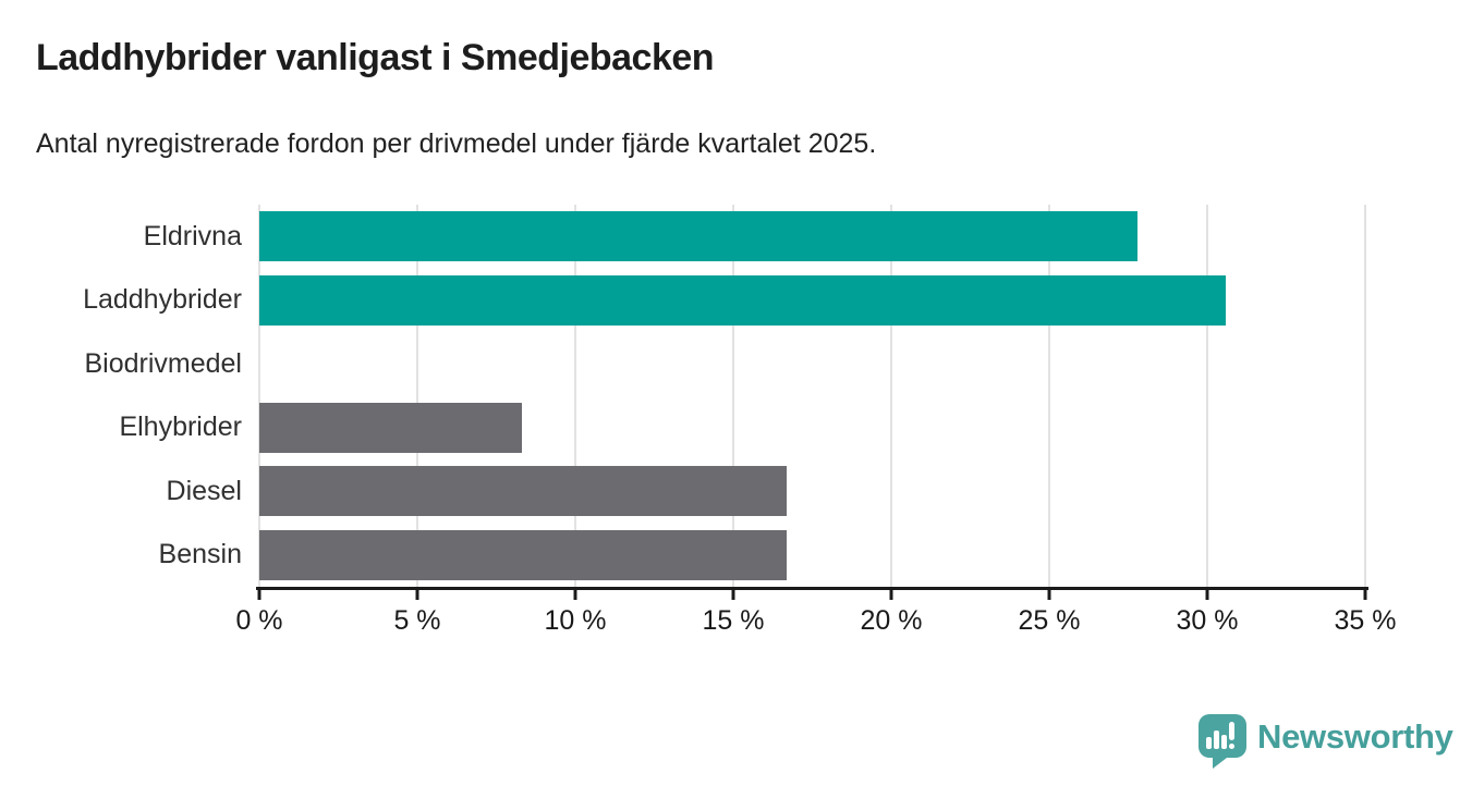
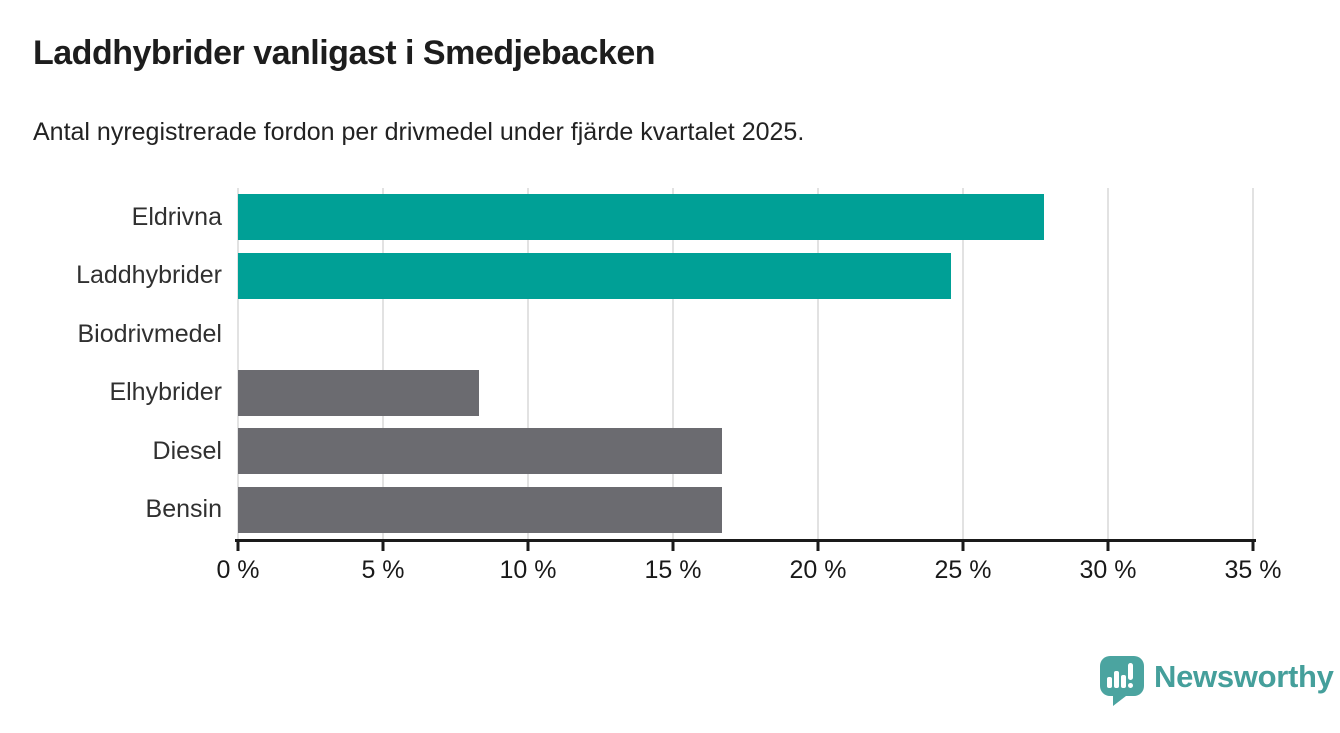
Laddhybrider: 30.6% -> 24.6%
